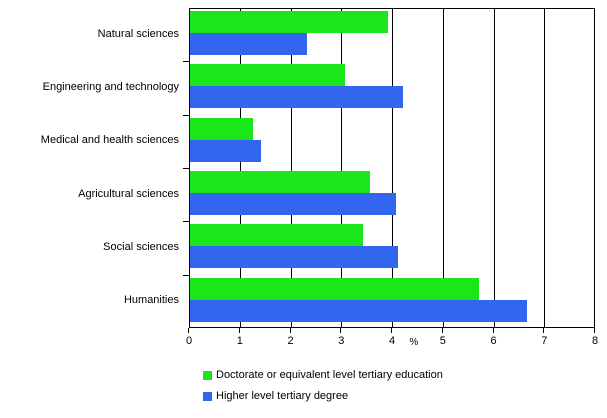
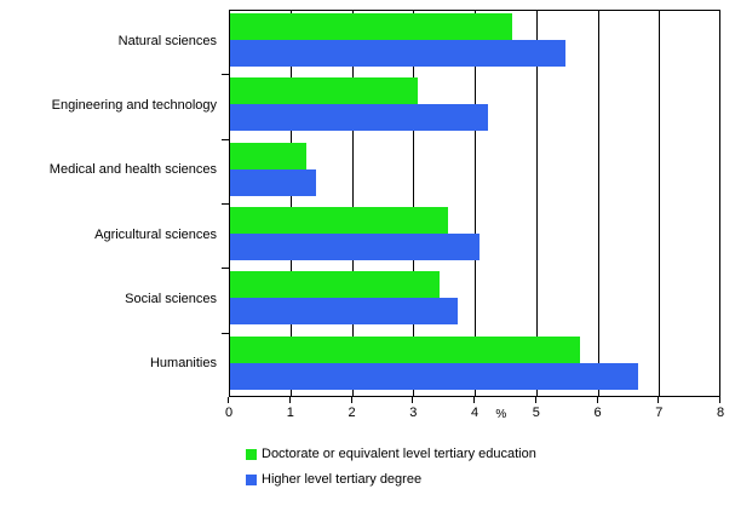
Doctorate or equivalent level tertiary education/Natural sciences: 3.9 -> 4.6
Higher level tertiary degree/Natural sciences: 2.3 -> 5.5
Higher level tertiary degree/Social sciences: 4.1 -> 3.7
